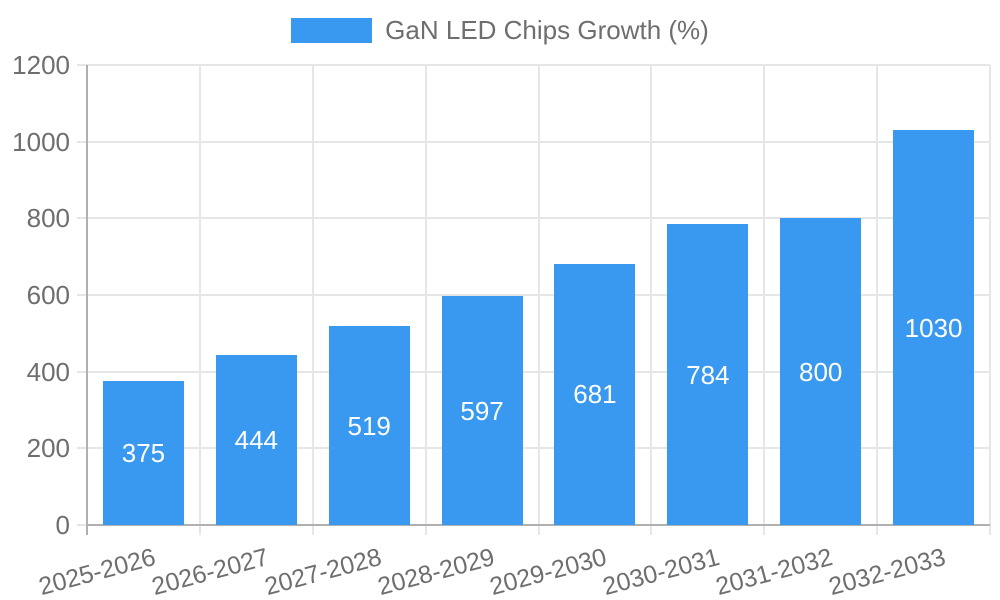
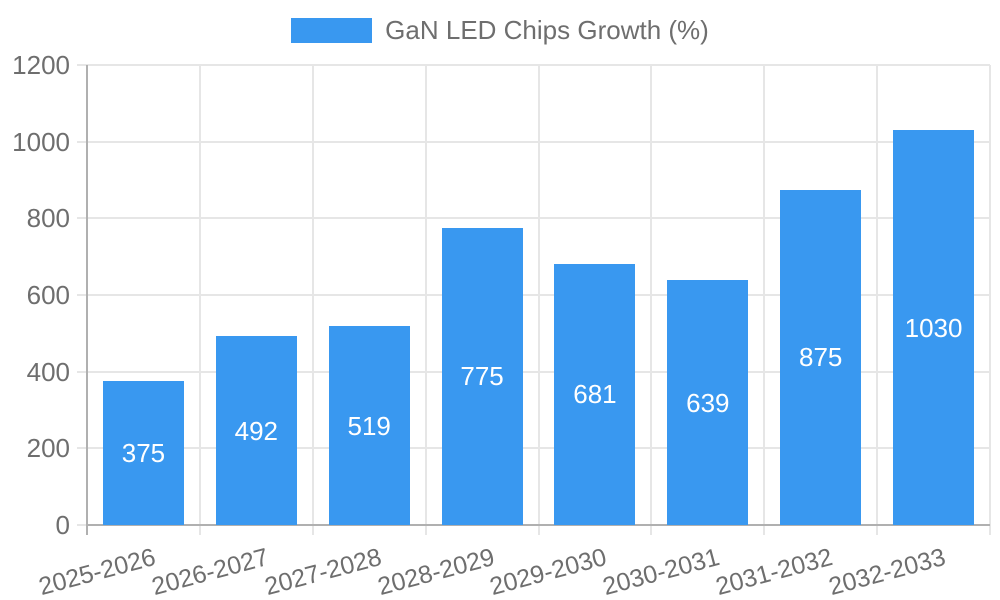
2026-2027: 444 -> 492
2028-2029: 597 -> 775
2030-2031: 784 -> 639
2031-2032: 800 -> 875
